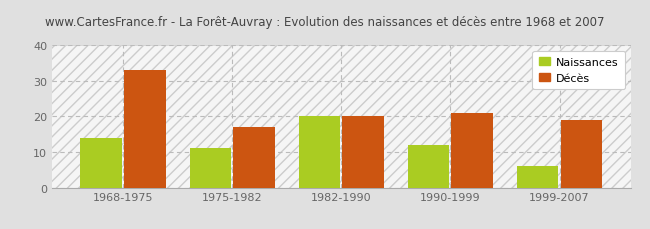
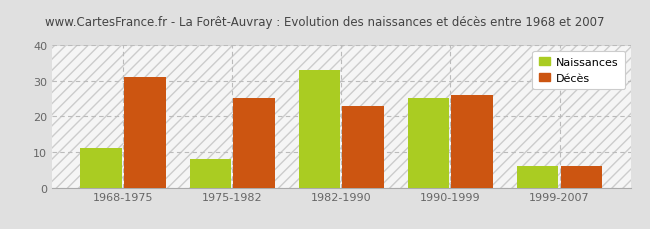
Naissances/1968-1975: 14 -> 11
Décès/1968-1975: 33 -> 31
Naissances/1975-1982: 11 -> 8
Décès/1975-1982: 17 -> 25
Naissances/1982-1990: 20 -> 33
Décès/1982-1990: 20 -> 23
Naissances/1990-1999: 12 -> 25
Décès/1990-1999: 21 -> 26
Décès/1999-2007: 19 -> 6
